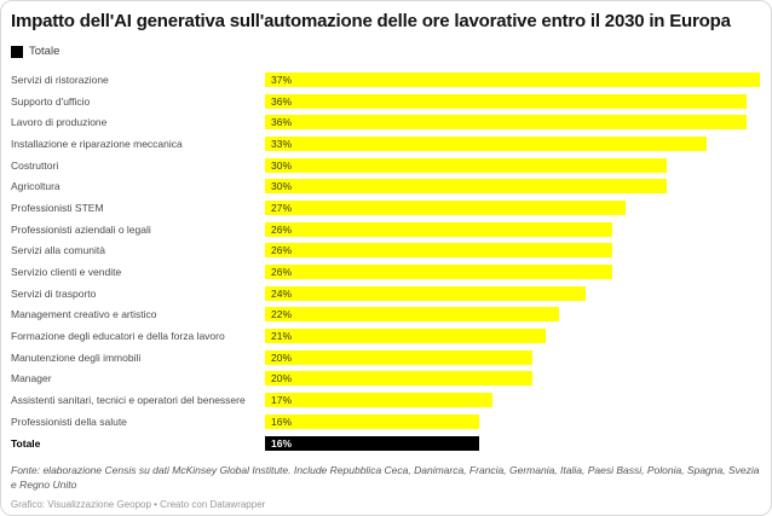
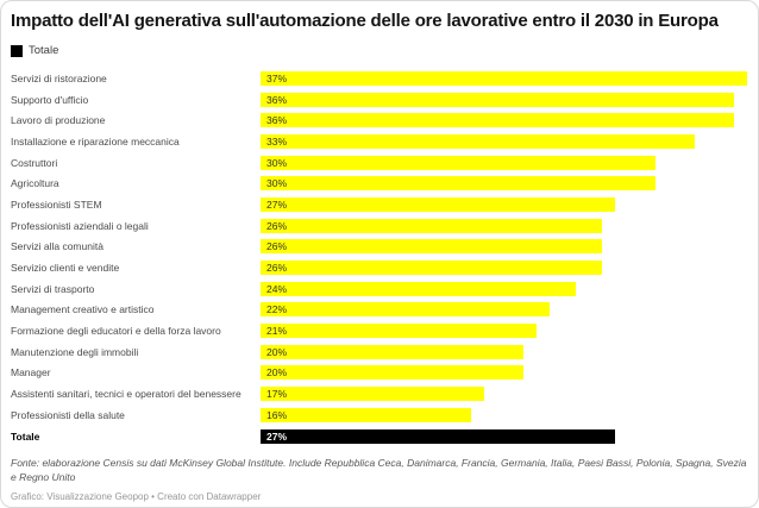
Totale: 16% -> 27%
